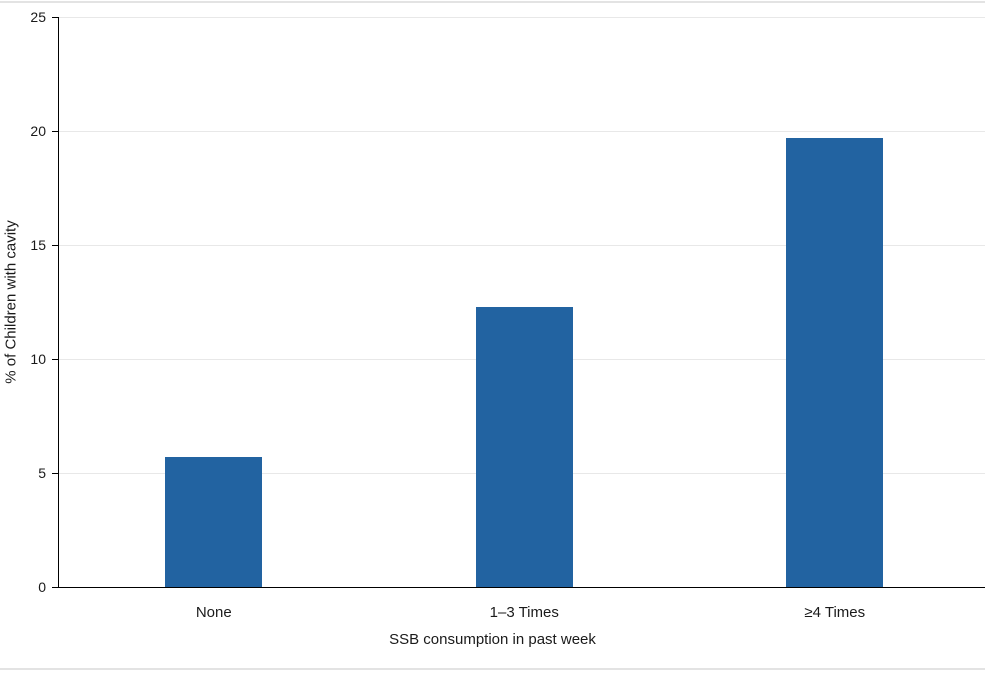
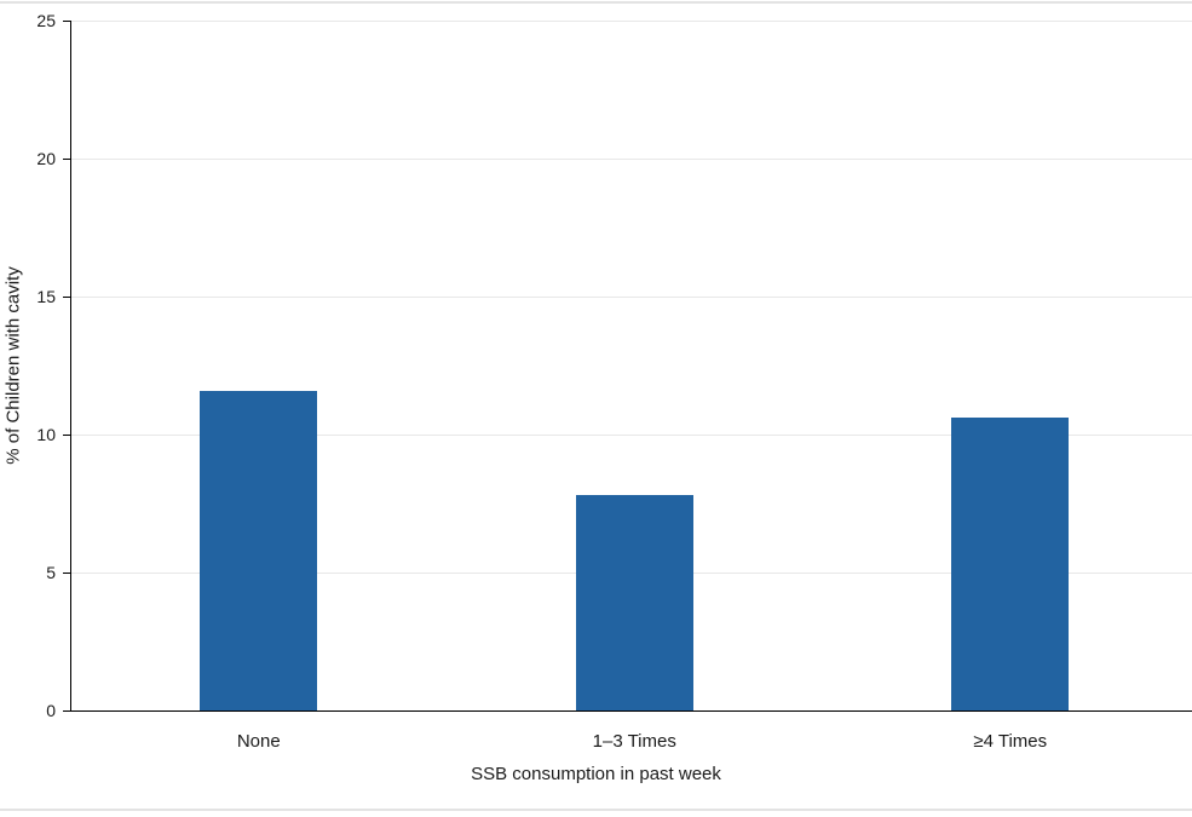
None: 5.7 -> 11.6
1–3 Times: 12.3 -> 7.8
≥4 Times: 19.7 -> 10.6
